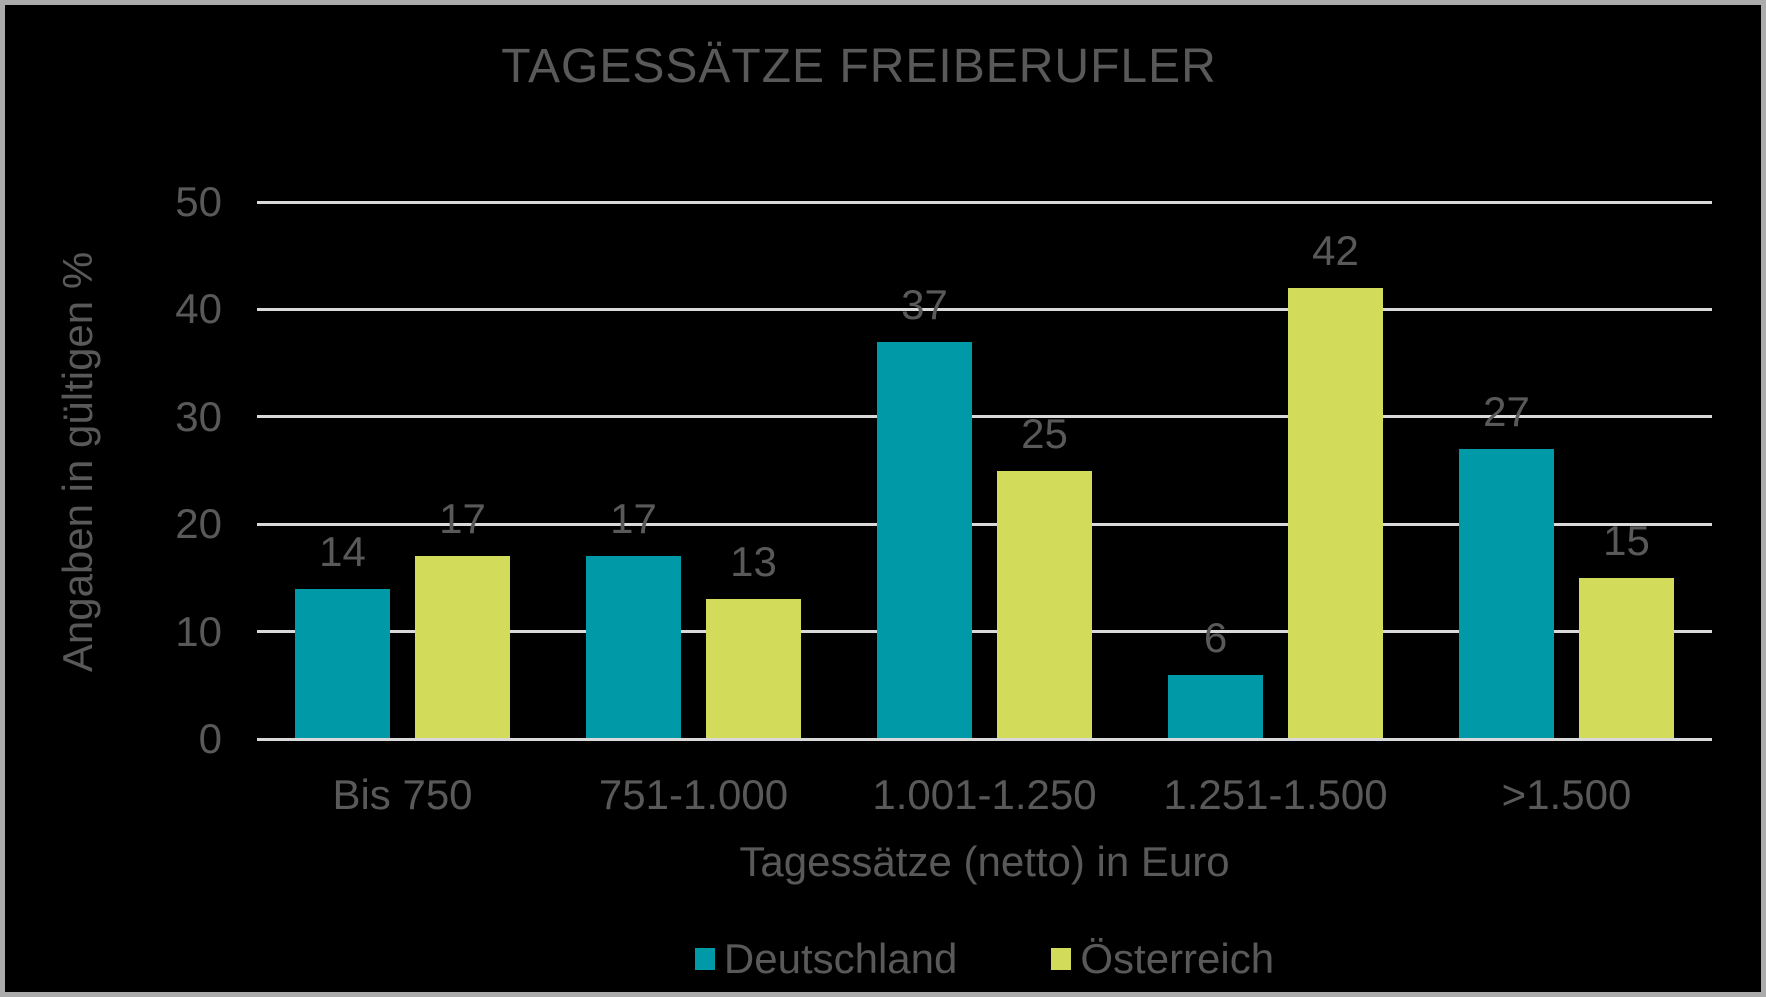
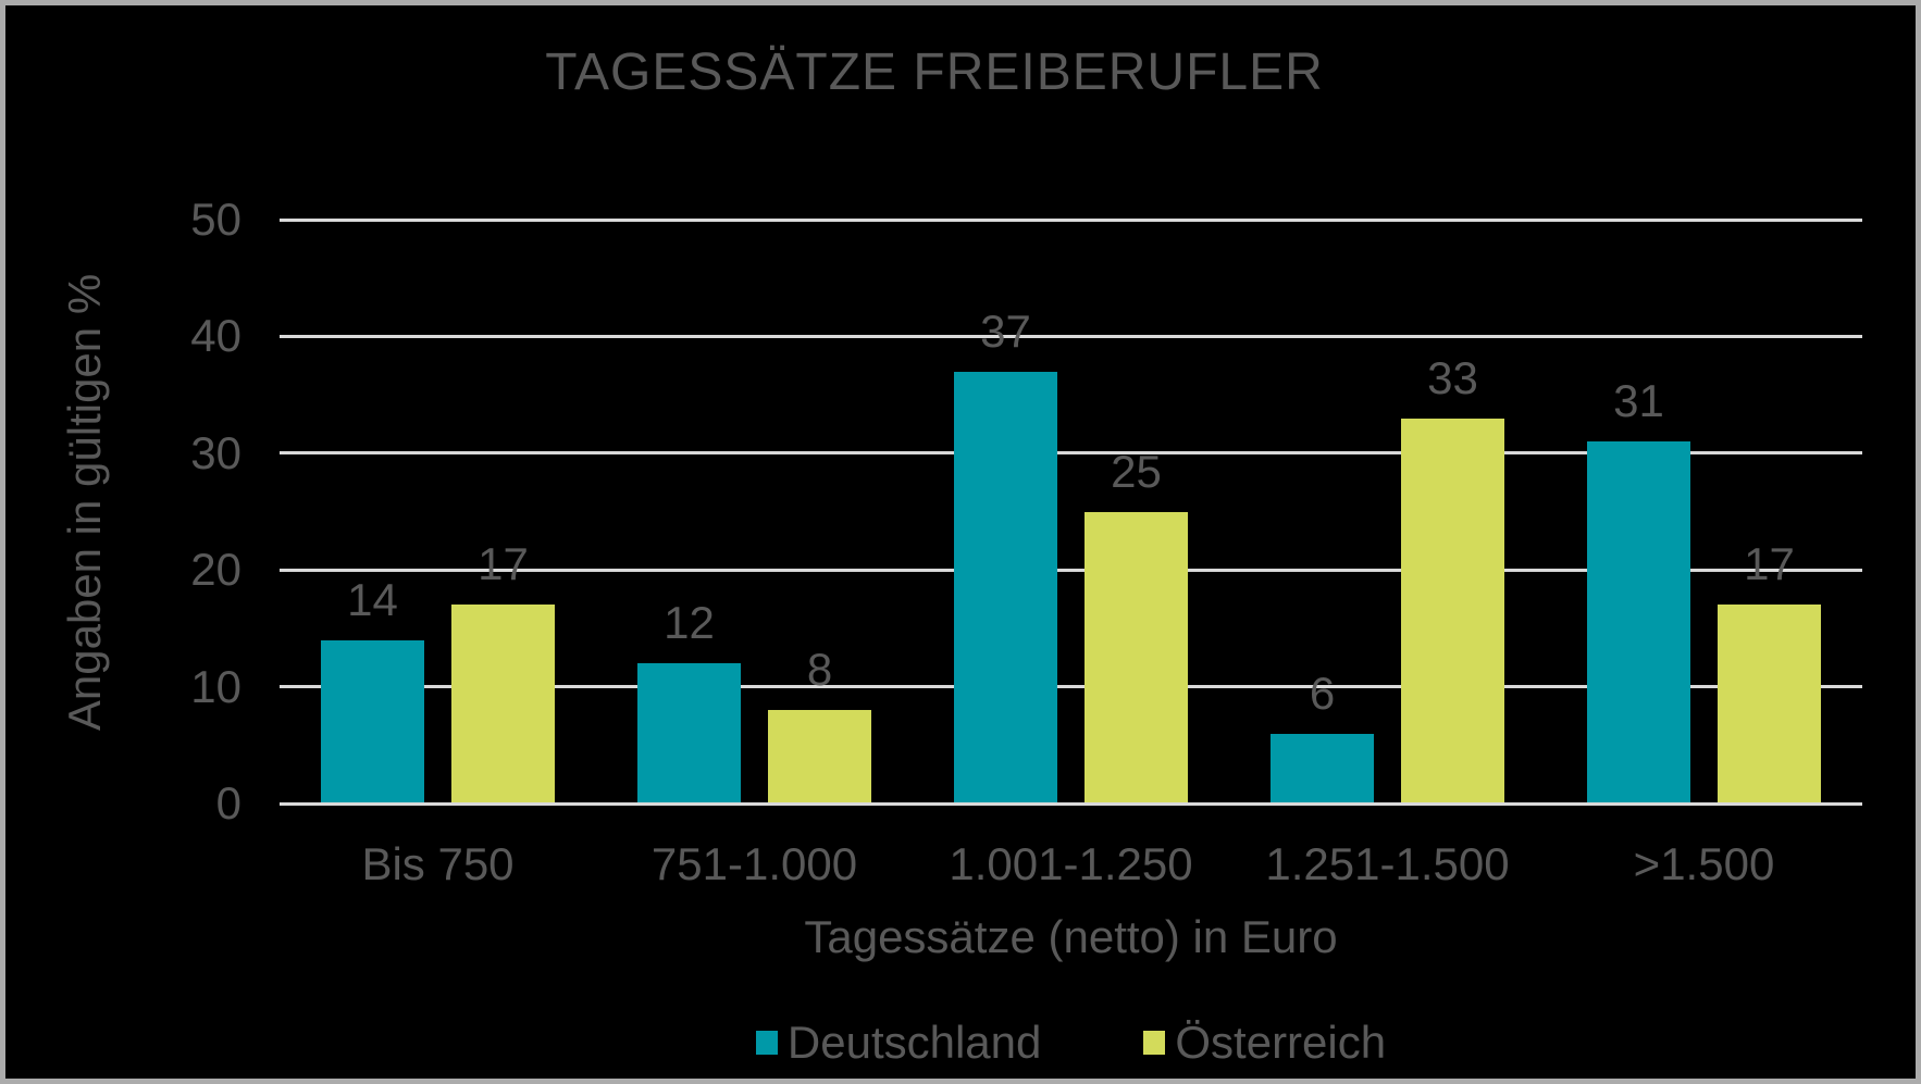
Deutschland/751-1.000: 17 -> 12
Österreich/751-1.000: 13 -> 8
Österreich/1.251-1.500: 42 -> 33
Deutschland/>1.500: 27 -> 31
Österreich/>1.500: 15 -> 17
